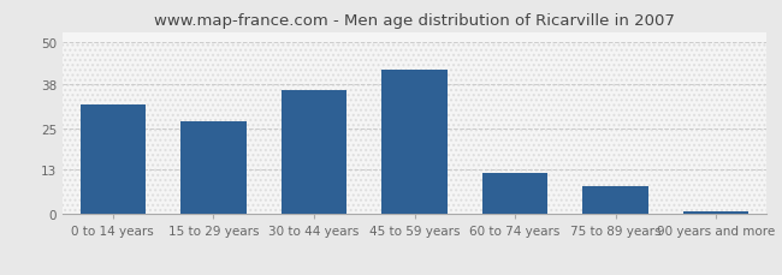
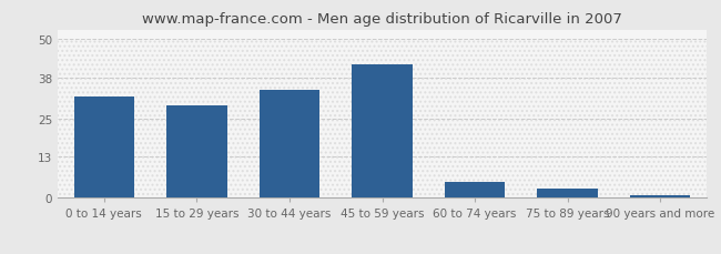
15 to 29 years: 27 -> 29
30 to 44 years: 36 -> 34
60 to 74 years: 12 -> 5
75 to 89 years: 8 -> 3
